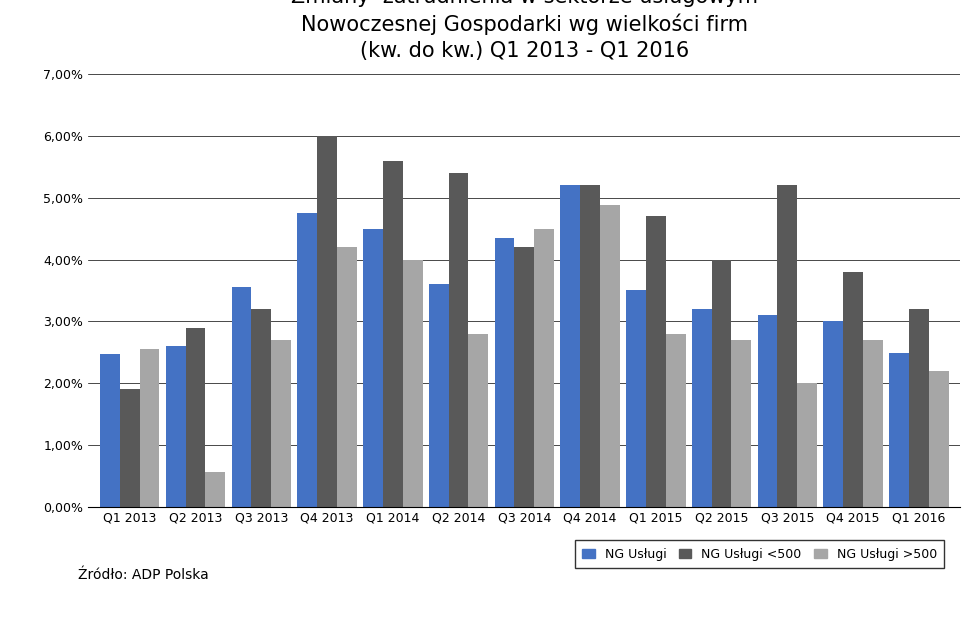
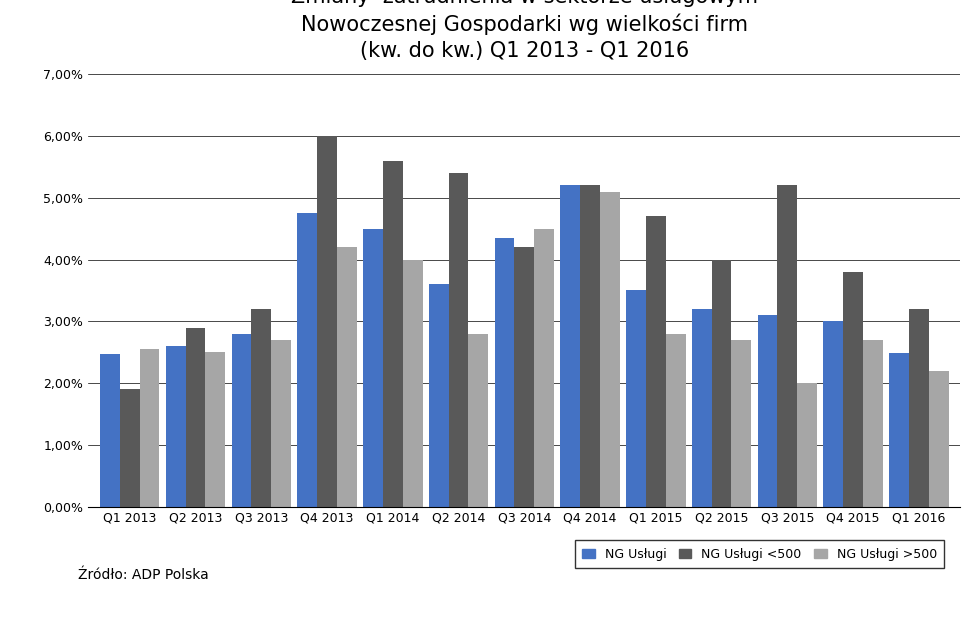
NG Usługi >500/Q2 2013: 0,56% -> 2,50%
NG Usługi/Q3 2013: 3,56% -> 2,80%
NG Usługi >500/Q4 2014: 4,88% -> 5,10%
